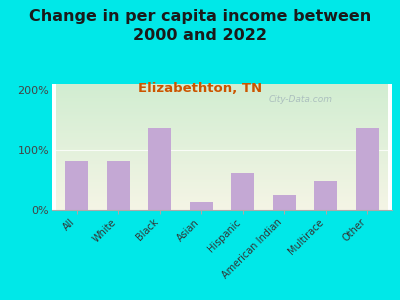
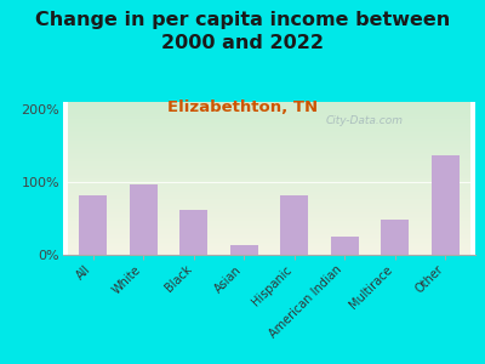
White: 82% -> 97%
Black: 136% -> 62%
Hispanic: 62% -> 82%
